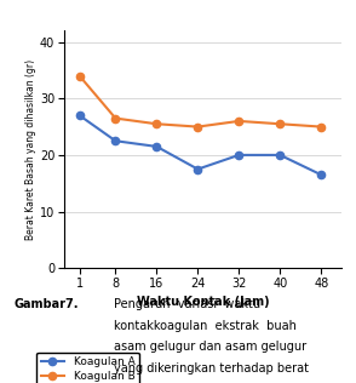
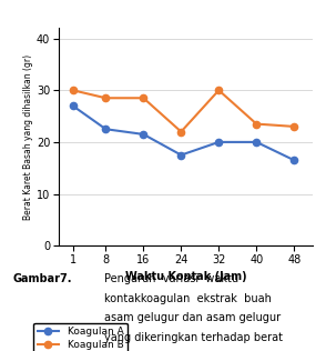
Koagulan B/1: 34.0 -> 30.0
Koagulan B/8: 26.5 -> 28.5
Koagulan B/16: 25.5 -> 28.5
Koagulan B/24: 25.0 -> 22.0
Koagulan B/32: 26.0 -> 30.0
Koagulan B/40: 25.5 -> 23.5
Koagulan B/48: 25.0 -> 23.0
